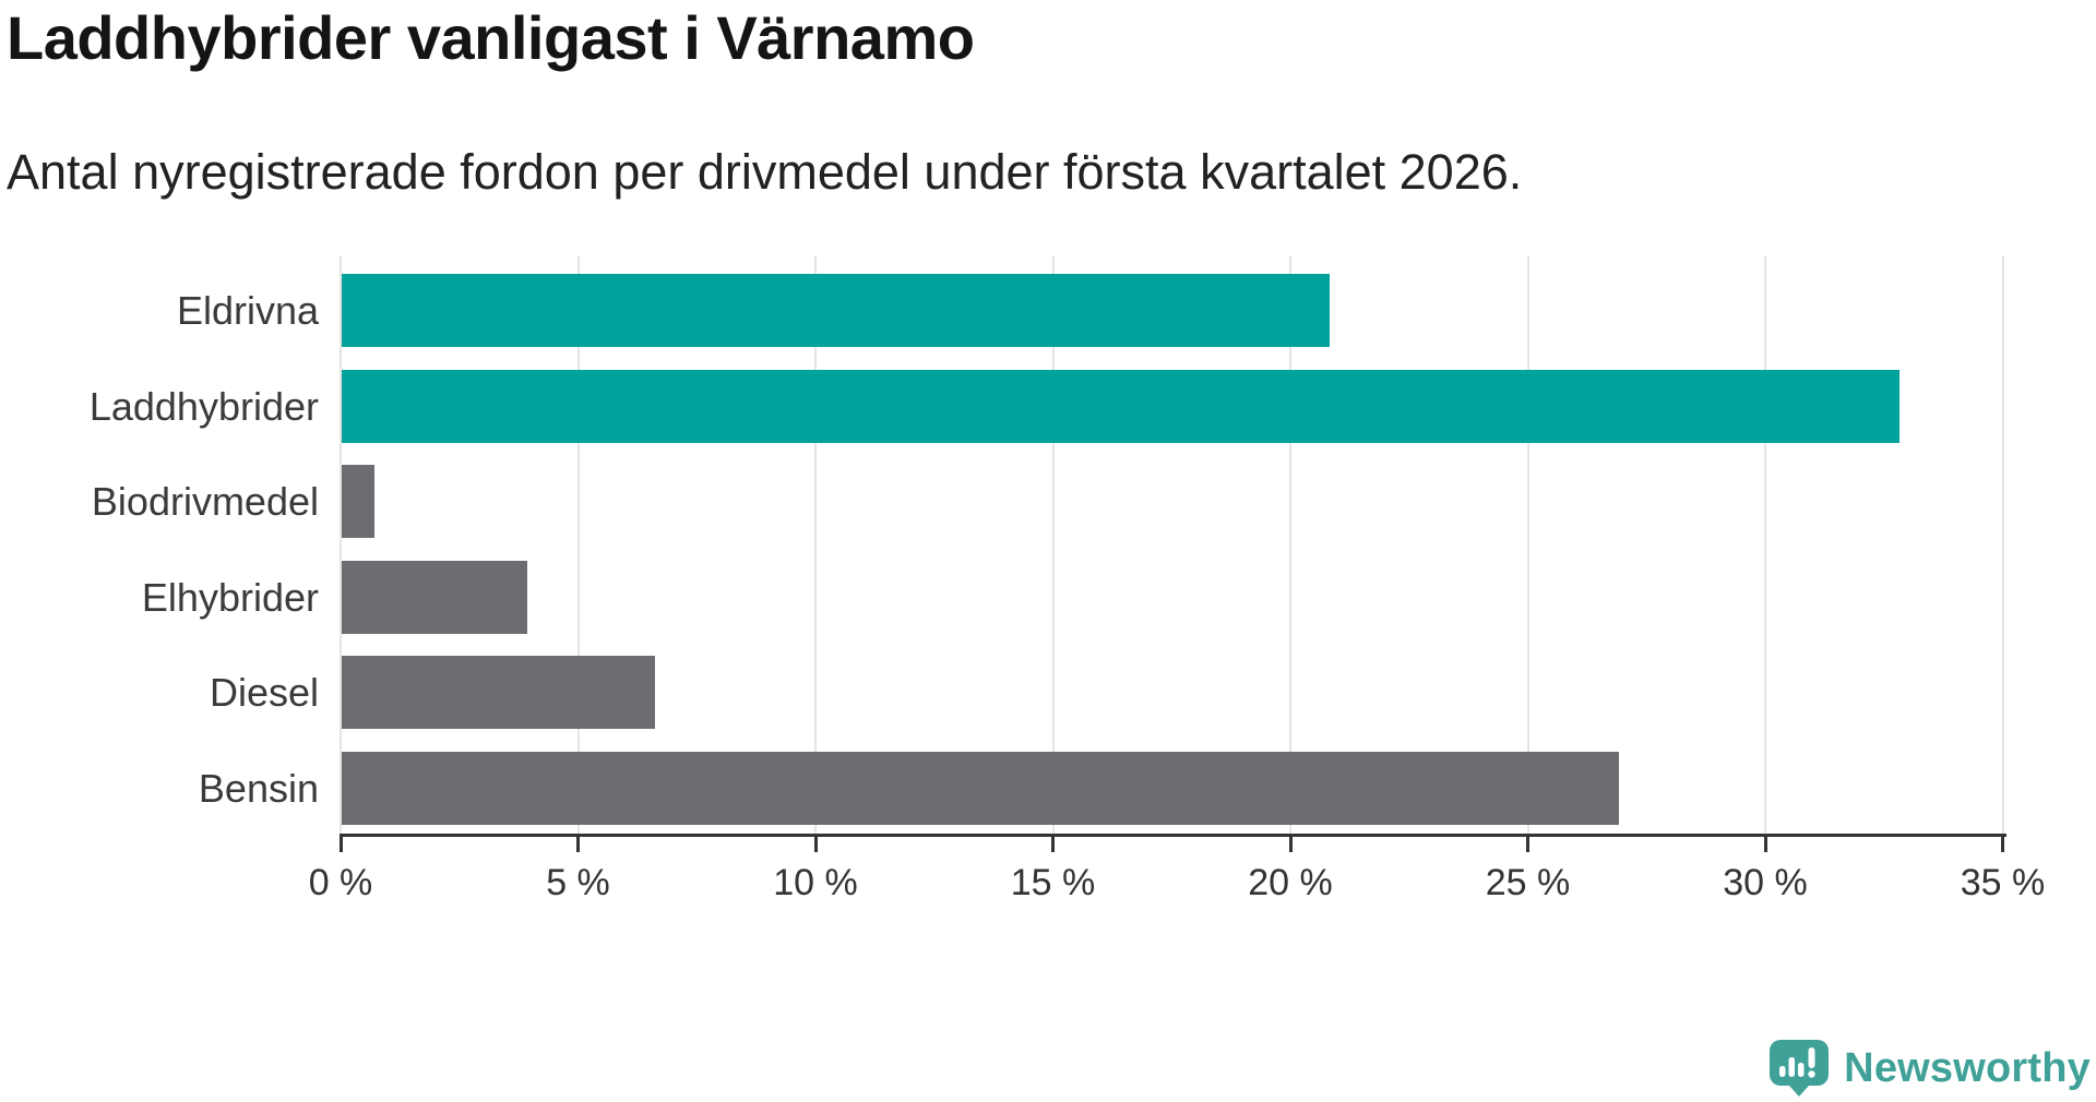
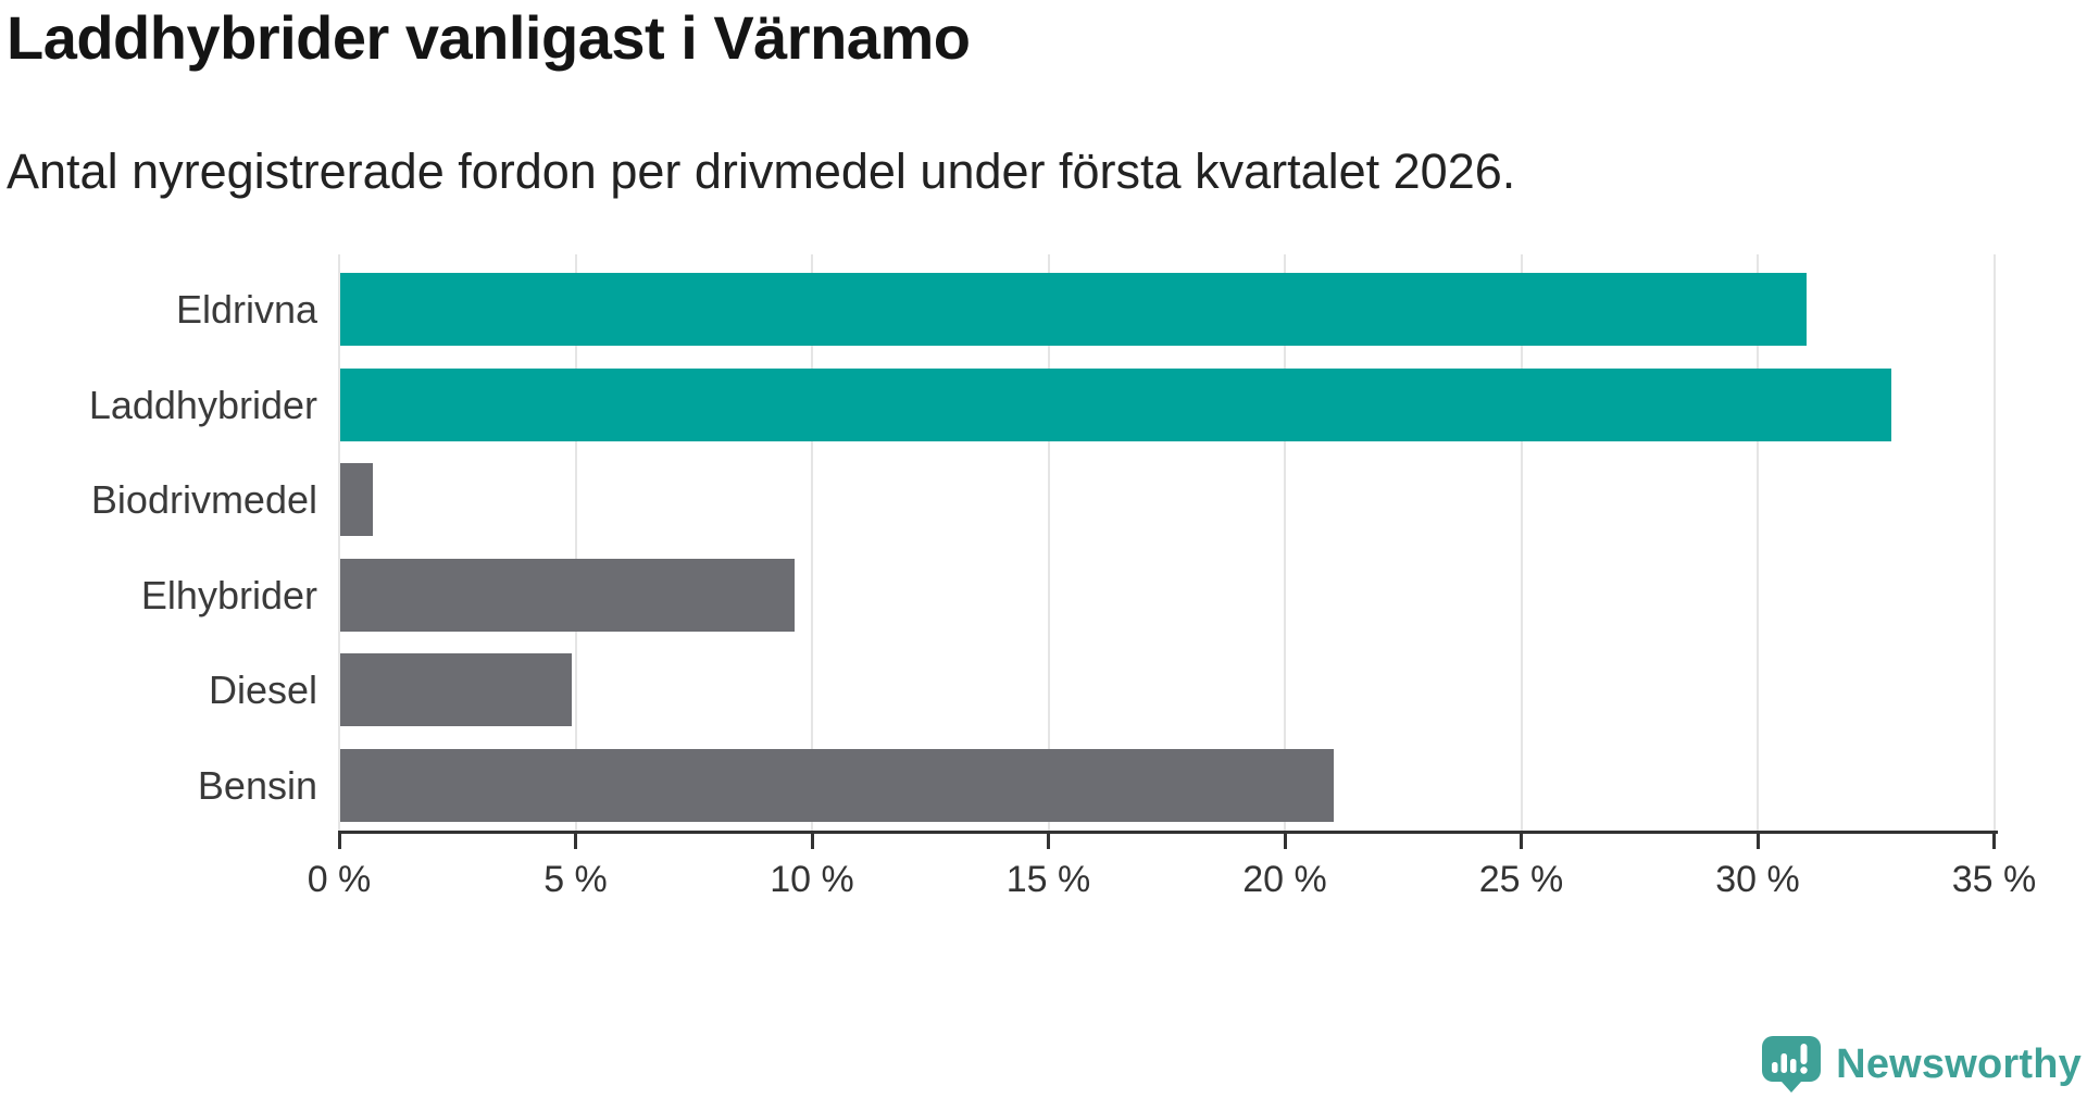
Eldrivna: 20.8% -> 31.0%
Elhybrider: 3.9% -> 9.6%
Diesel: 6.6% -> 4.9%
Bensin: 26.9% -> 21.0%
